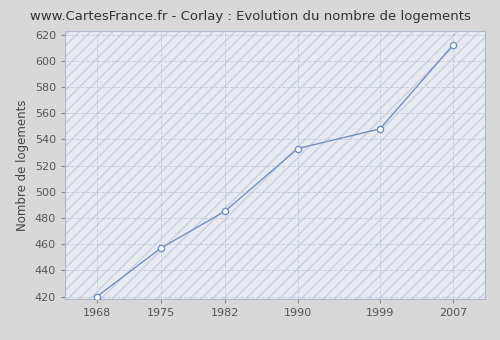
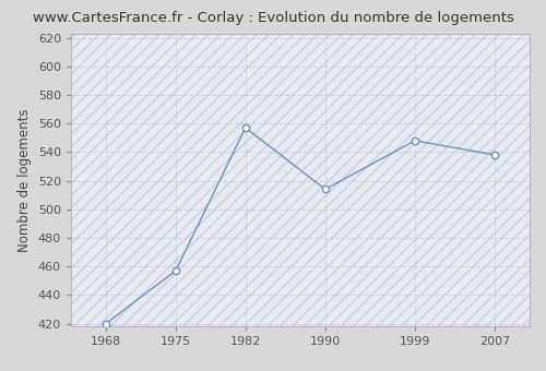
1982: 485 -> 557
1990: 533 -> 514
2007: 612 -> 538
